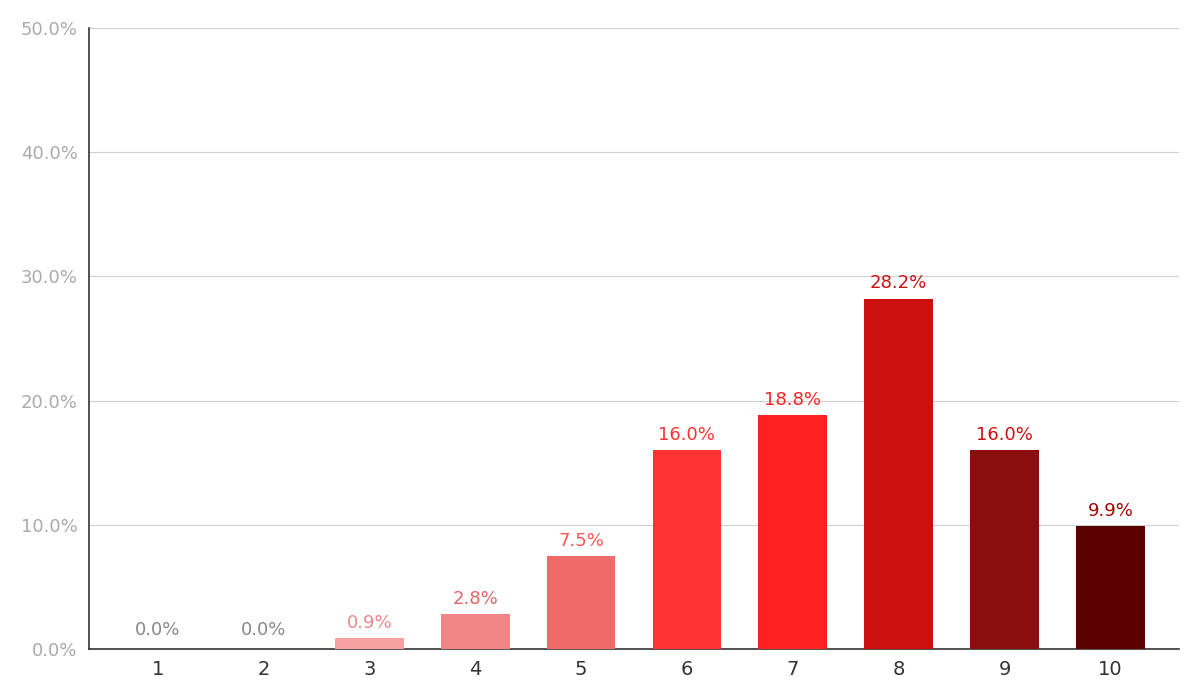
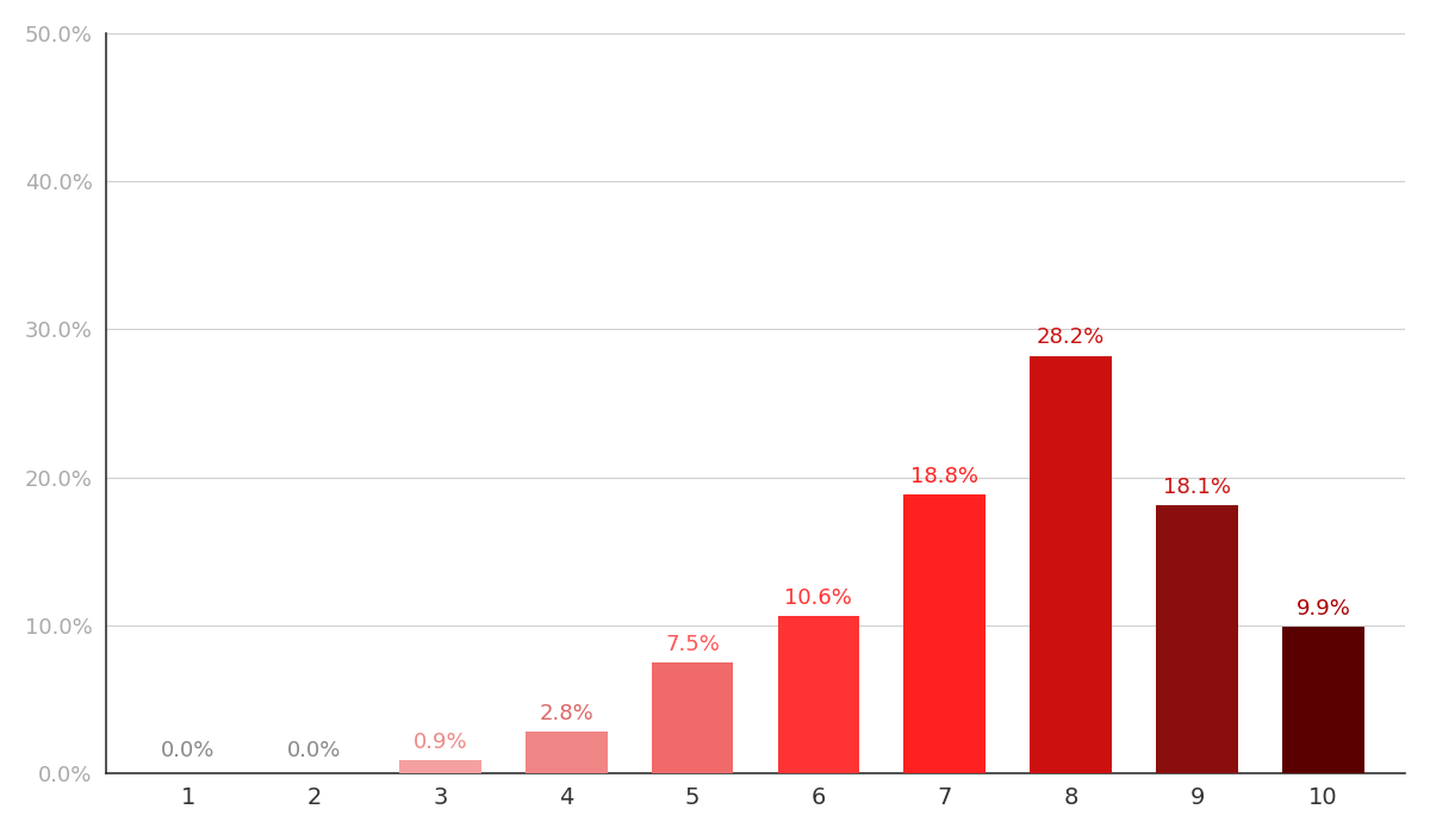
6: 16.0% -> 10.6%
9: 16.0% -> 18.1%
